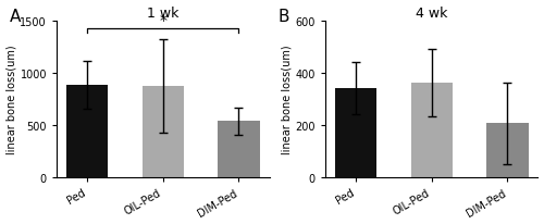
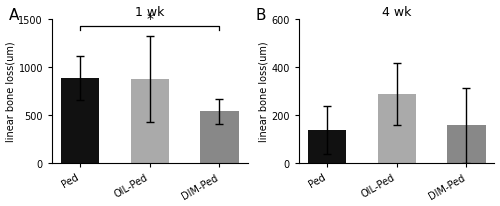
4 wk/Ped: 340 -> 135
4 wk/OIL-Ped: 360 -> 285
4 wk/DIM-Ped: 205 -> 155
